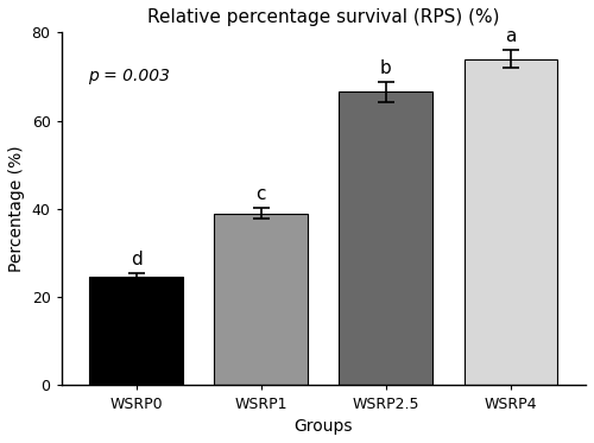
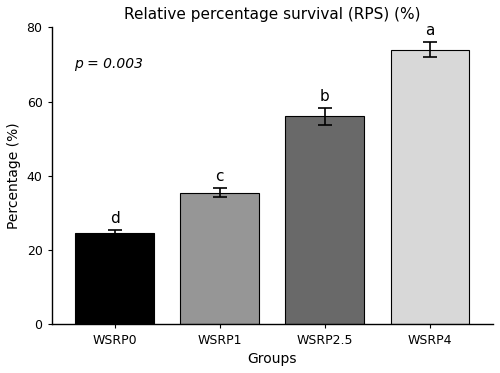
WSRP1: 39.0 -> 35.5
WSRP2.5: 66.5 -> 56.0
